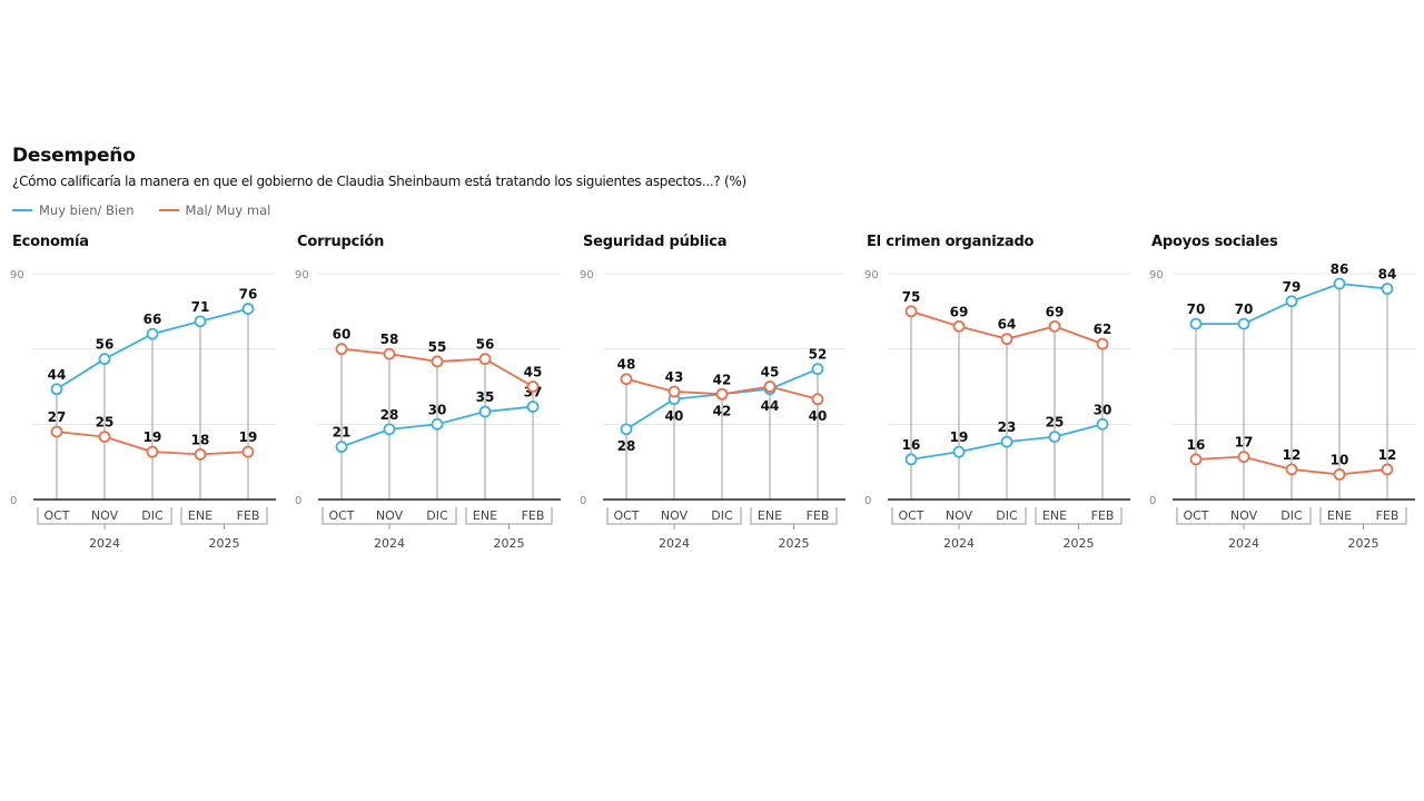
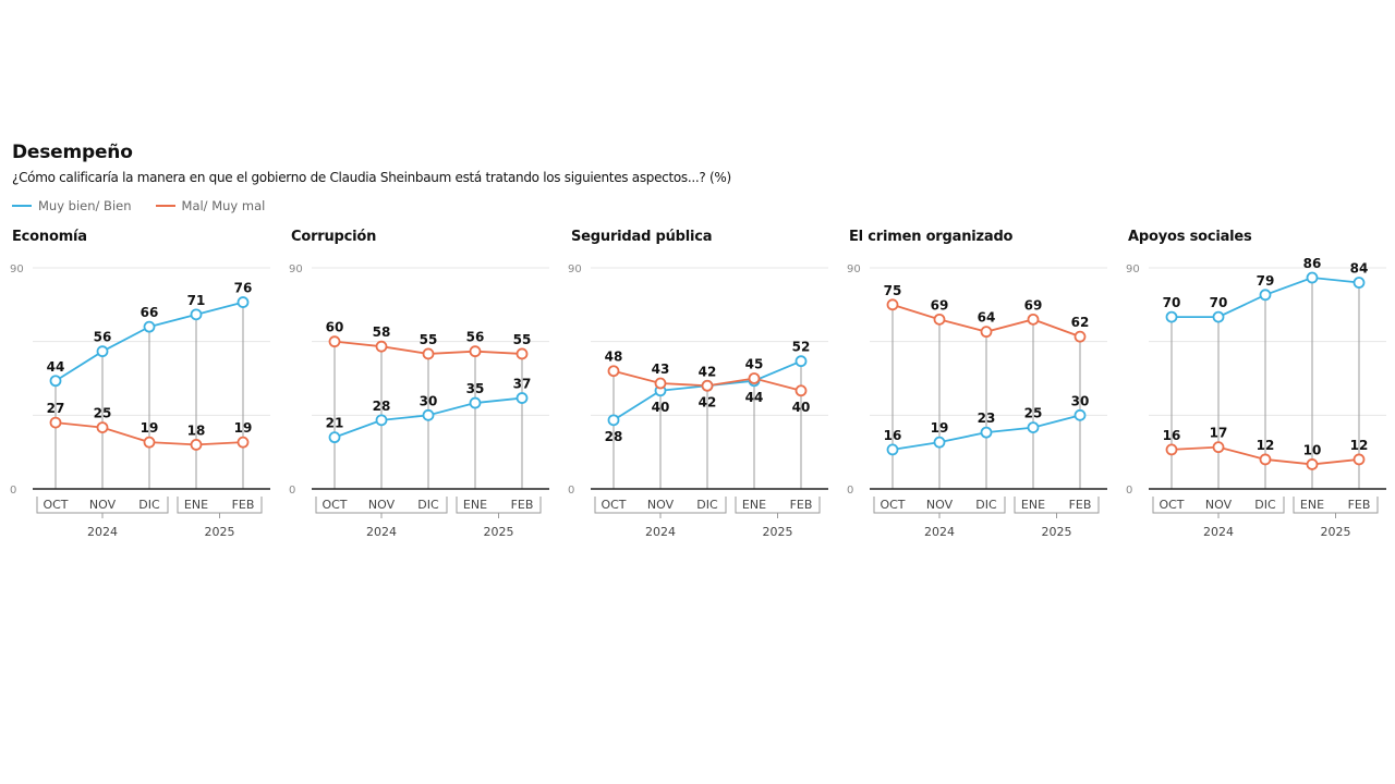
Corrupción/Mal/ Muy mal/FEB: 45 -> 55
